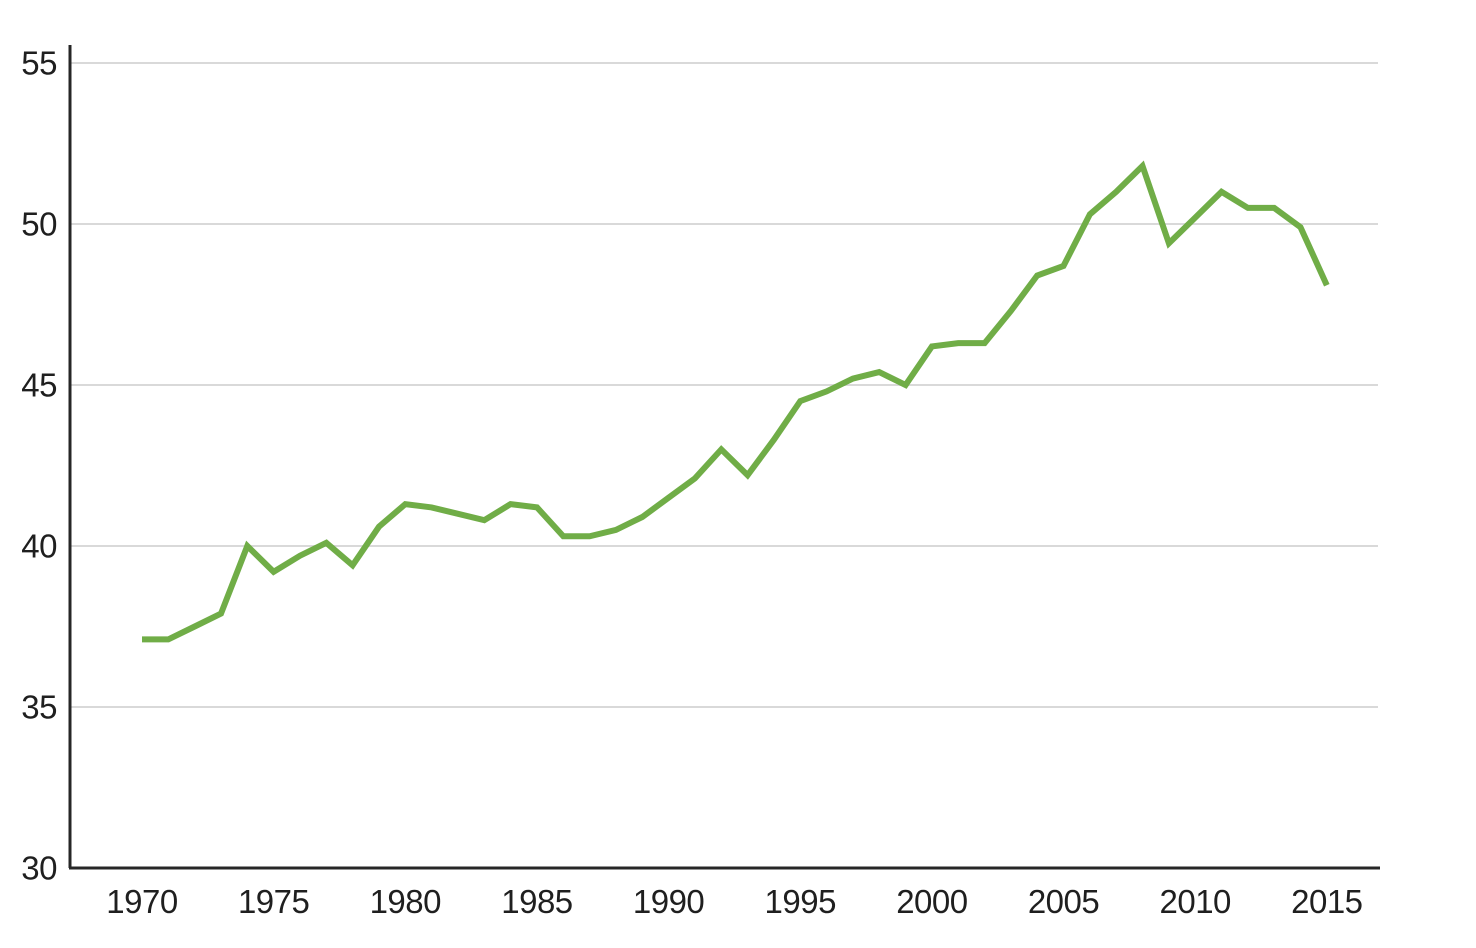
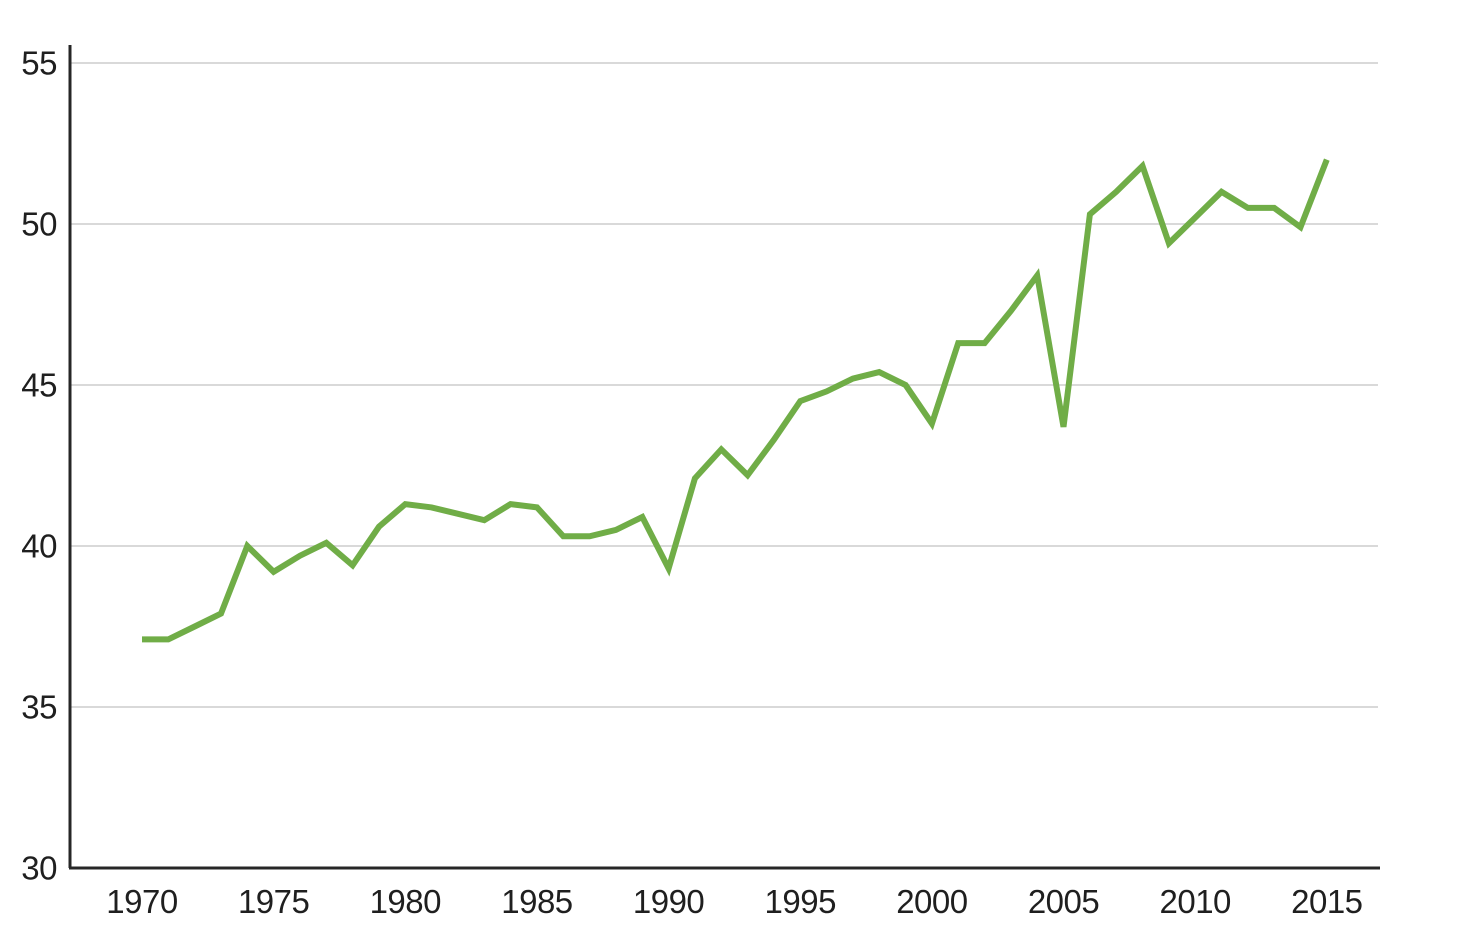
1990: 41.5 -> 39.3
2000: 46.2 -> 43.8
2005: 48.7 -> 43.7
2015: 48.1 -> 52.0
